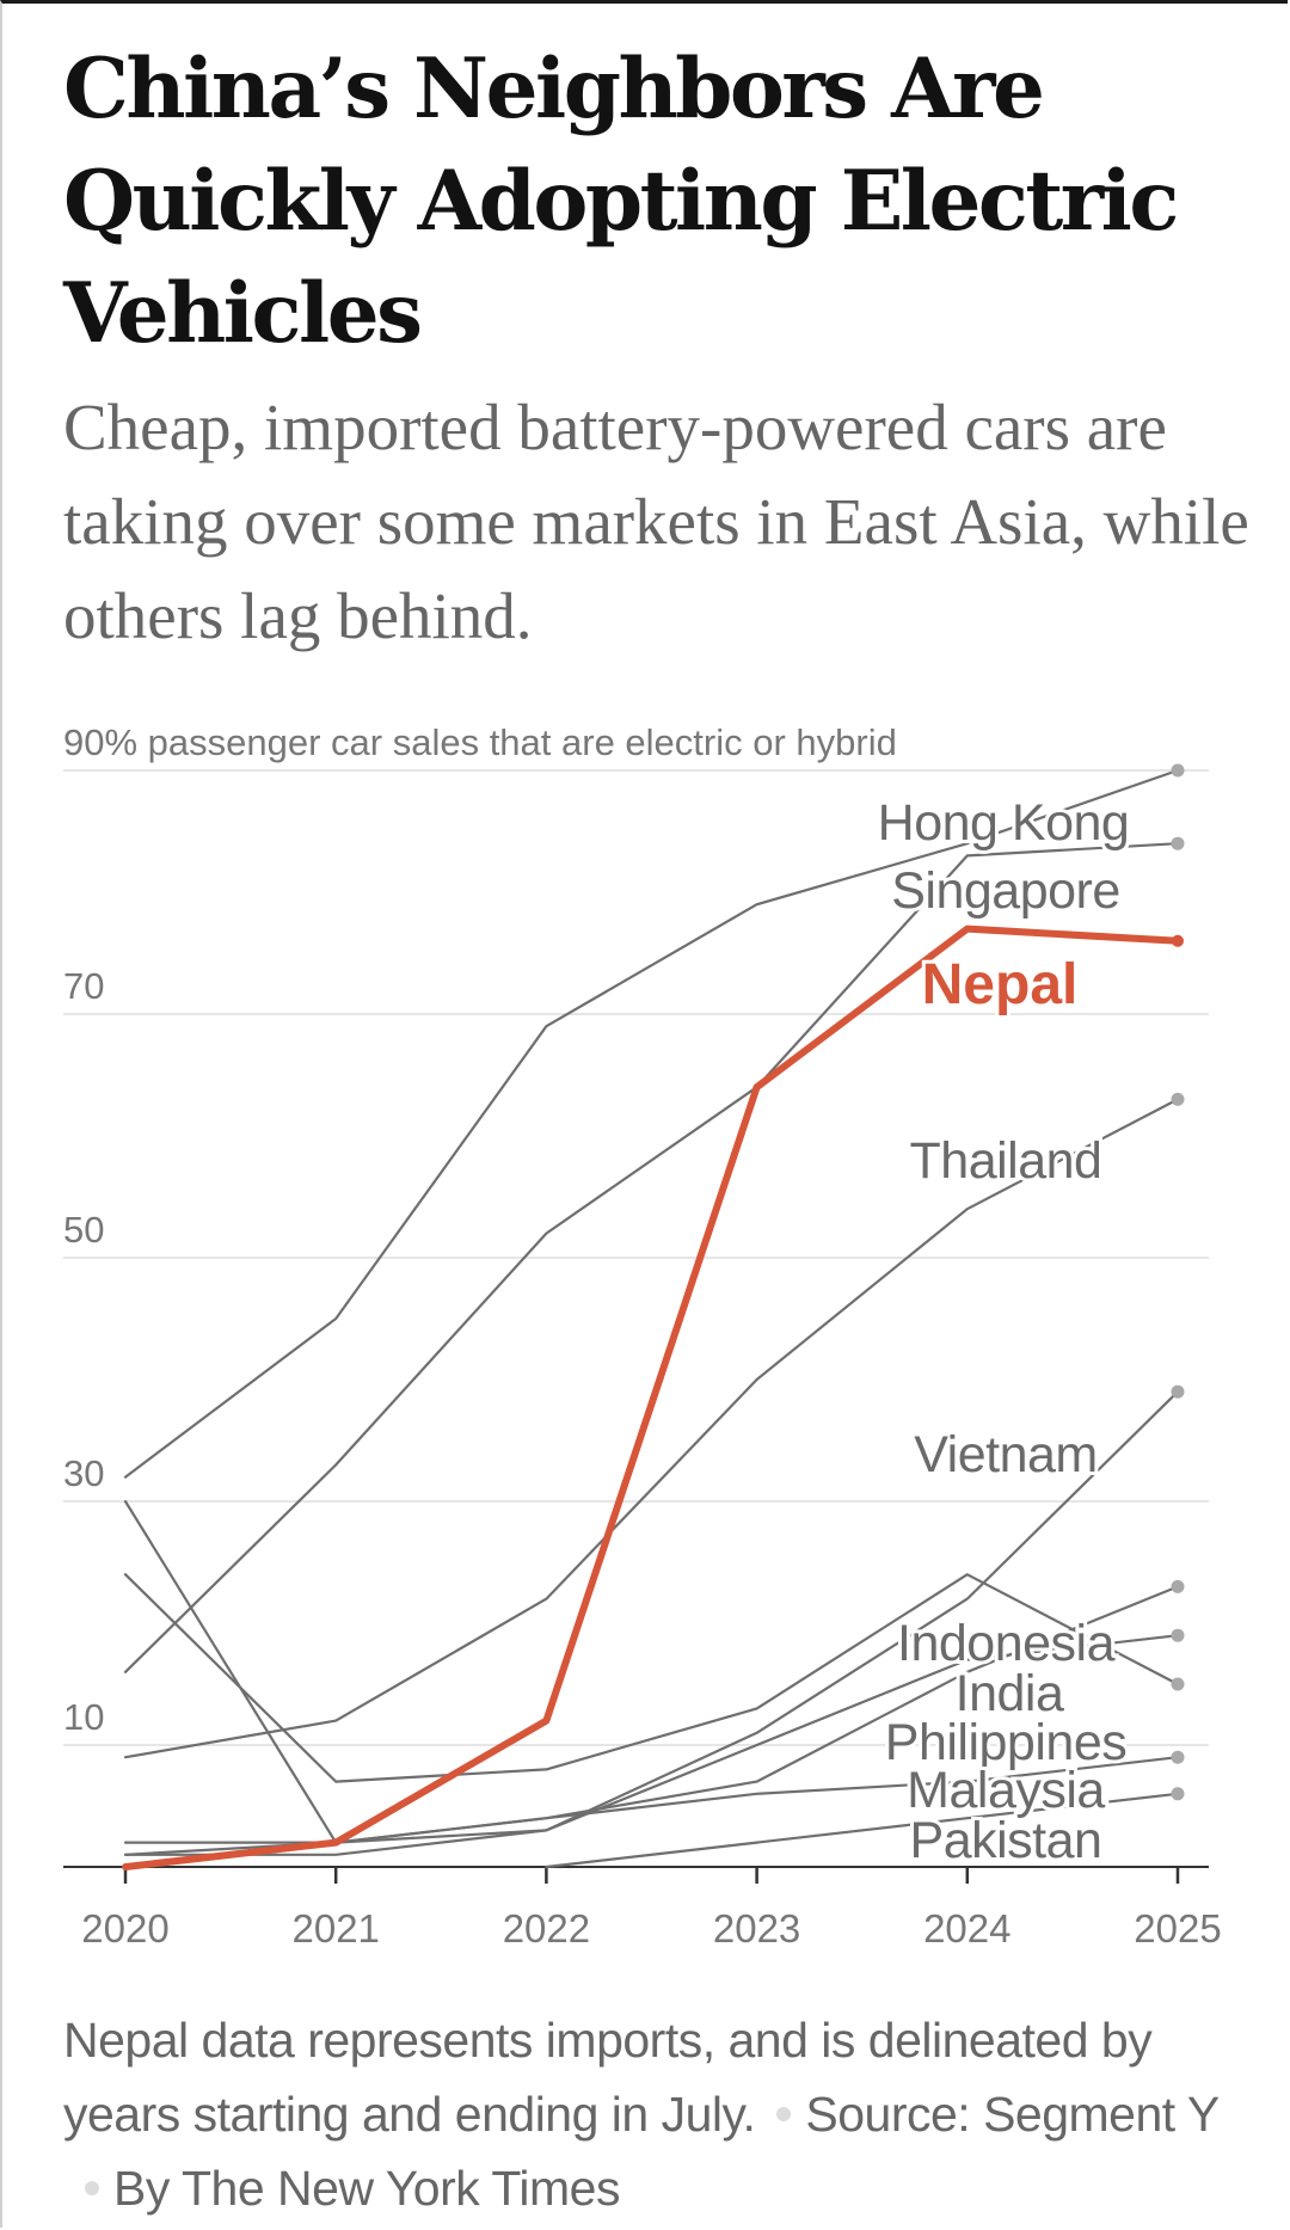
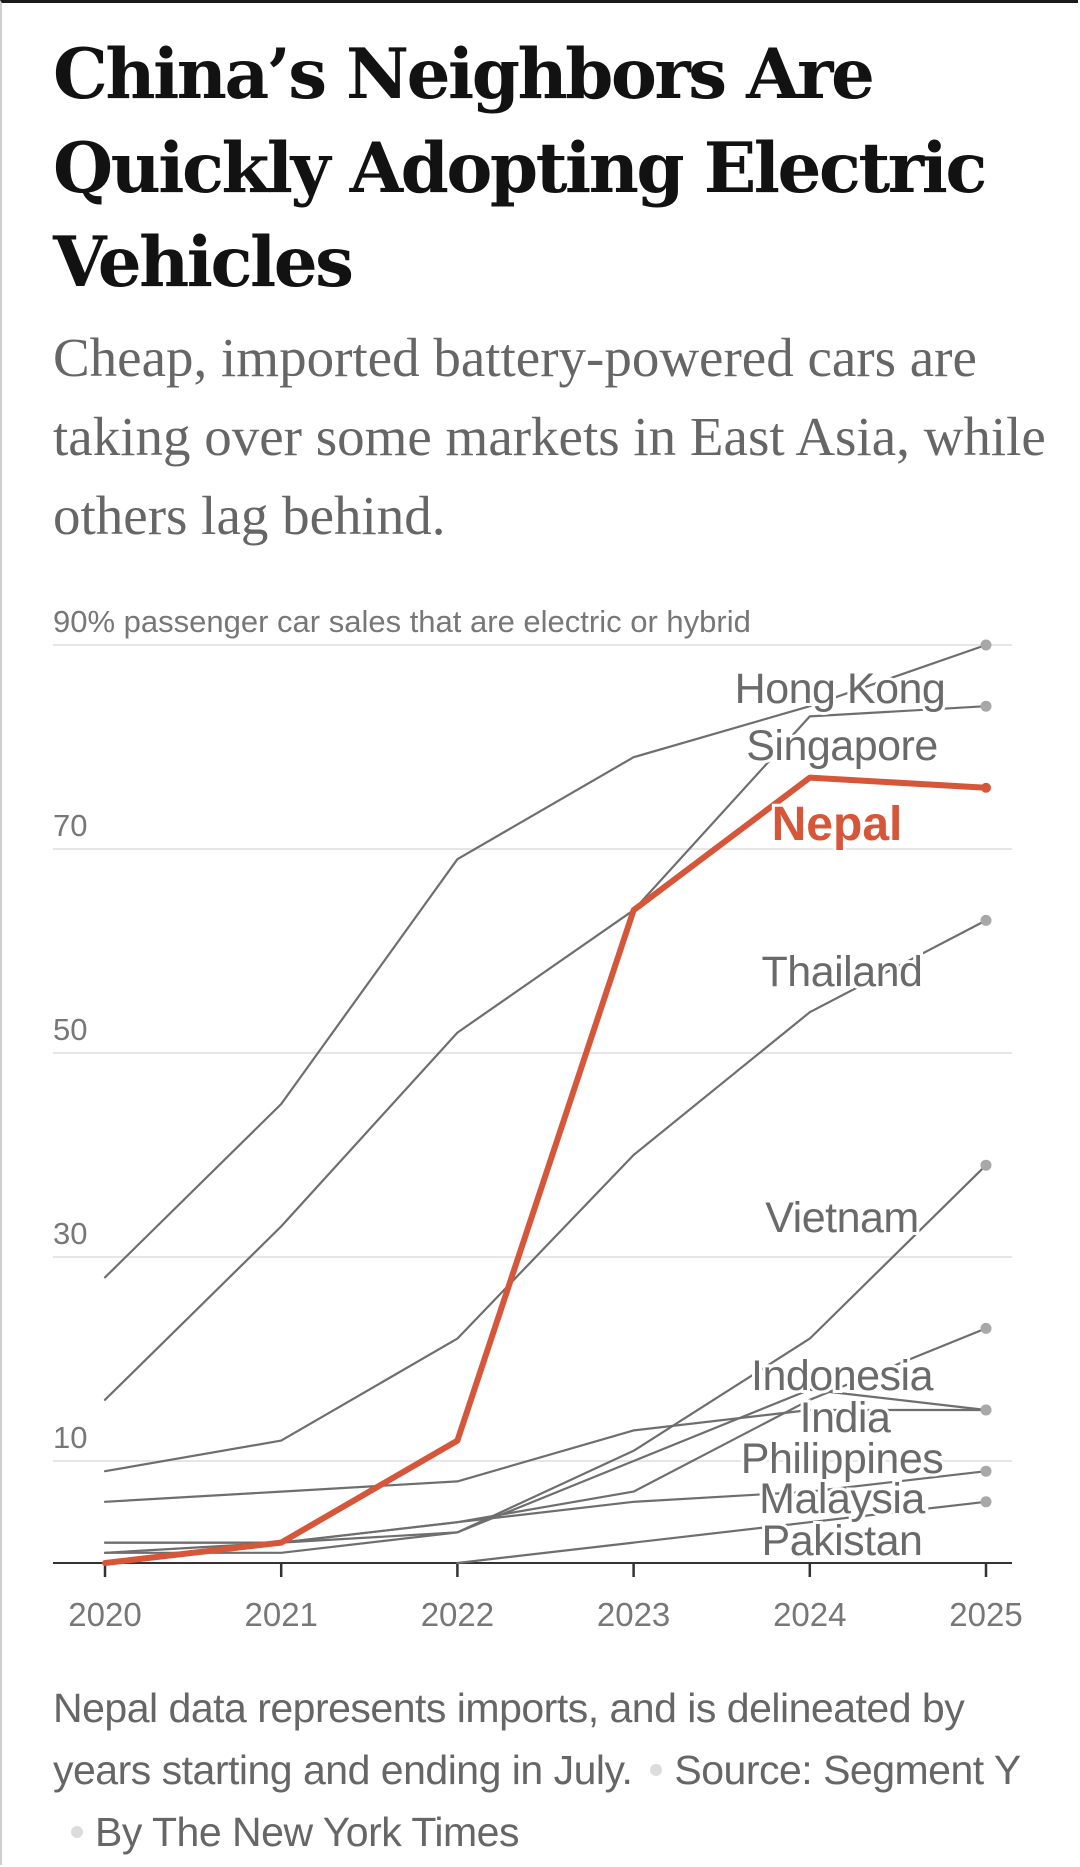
Hong Kong/2020: 32 -> 28
Vietnam/2020: 30 -> 2
India/2020: 24 -> 6
India/2024: 24 -> 15
Philippines/2025: 19 -> 15
